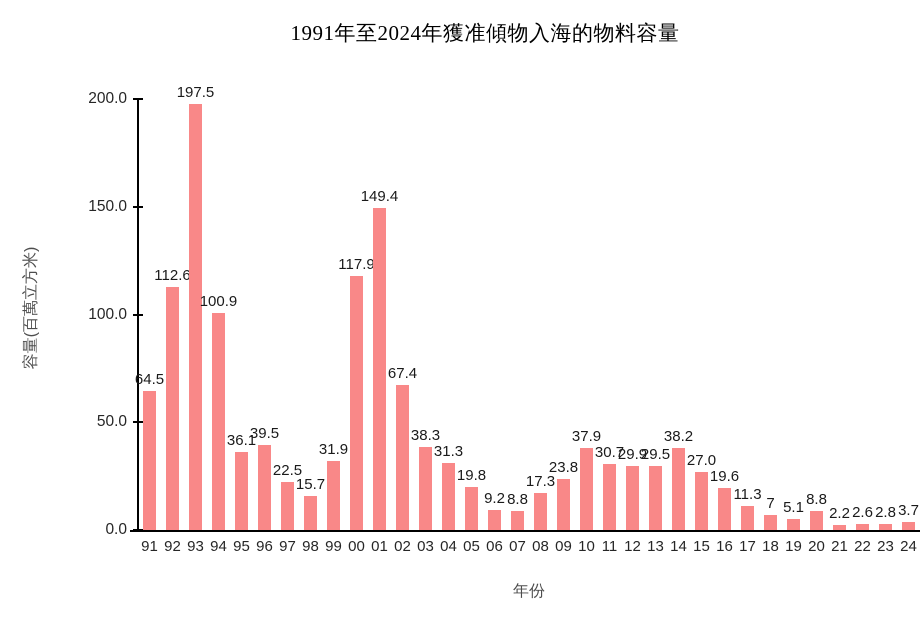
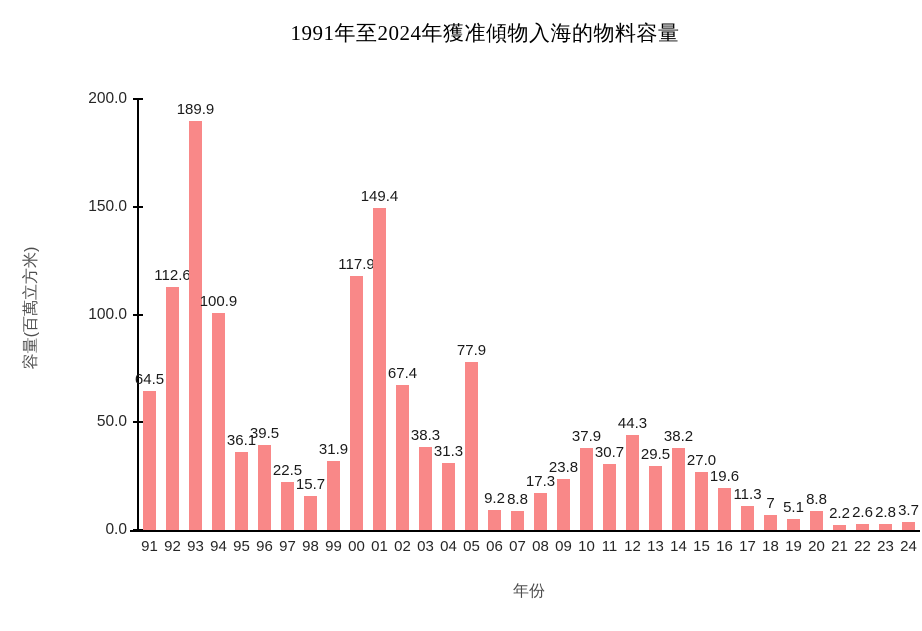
93: 197.5 -> 189.9
05: 19.8 -> 77.9
12: 29.9 -> 44.3
